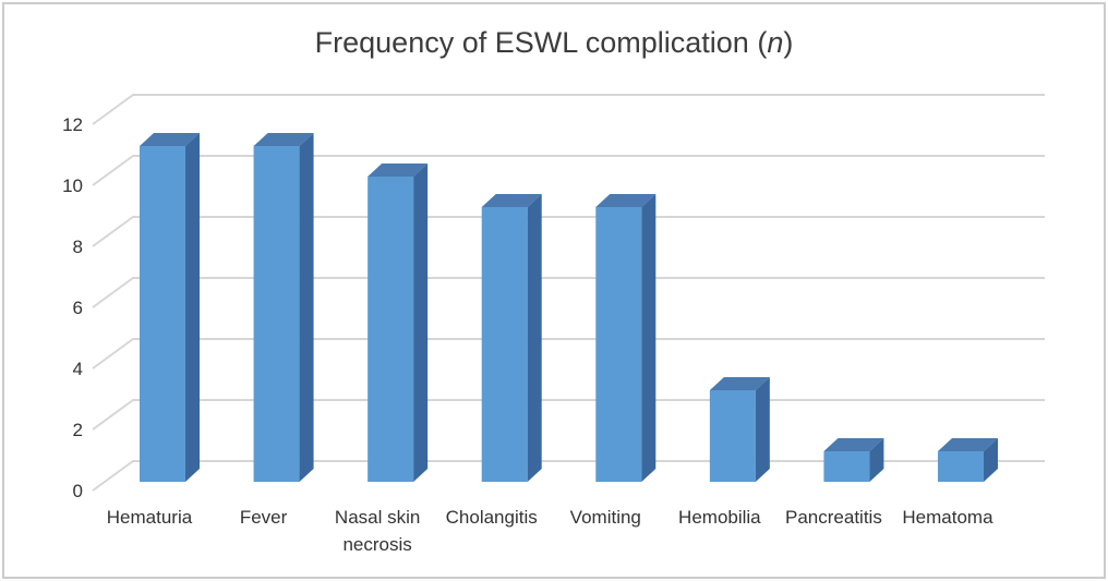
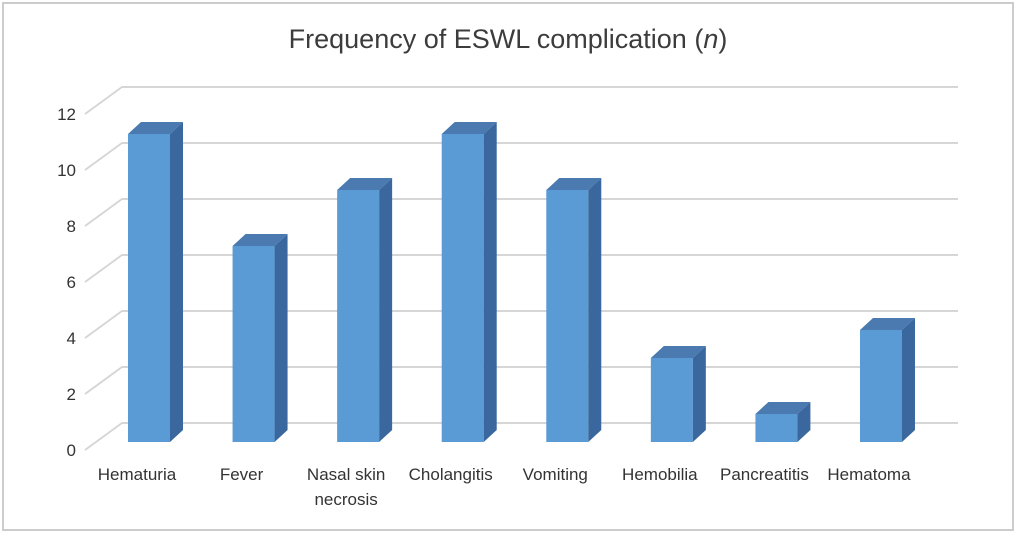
Fever: 11 -> 7
Nasal skin necrosis: 10 -> 9
Cholangitis: 9 -> 11
Hematoma: 1 -> 4
